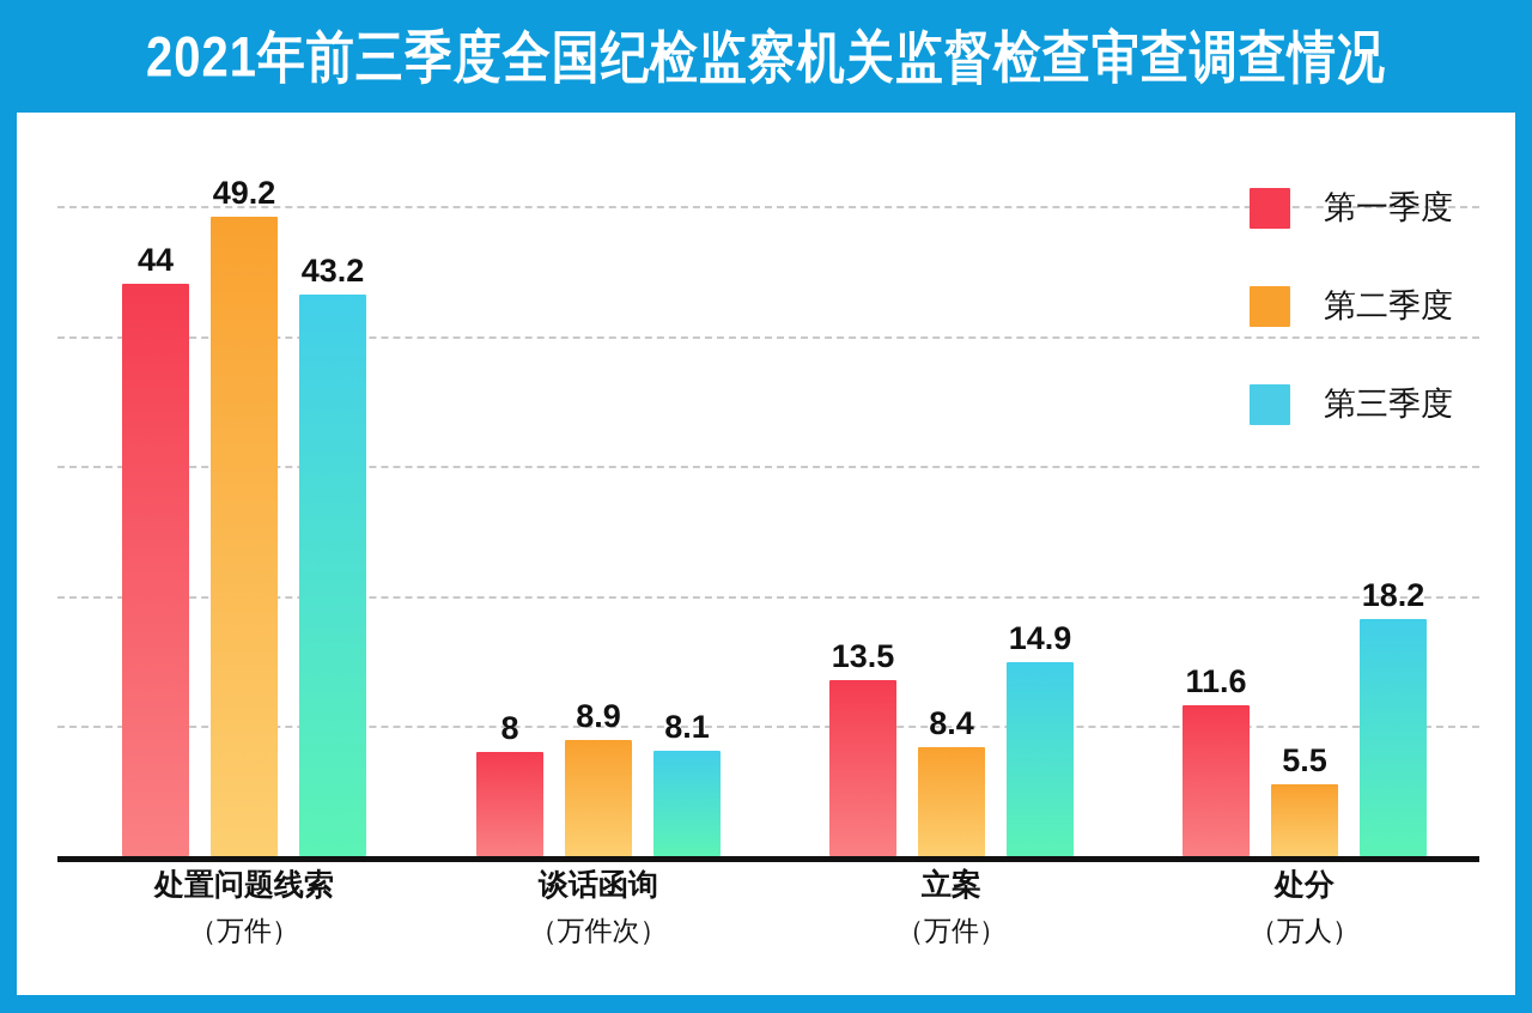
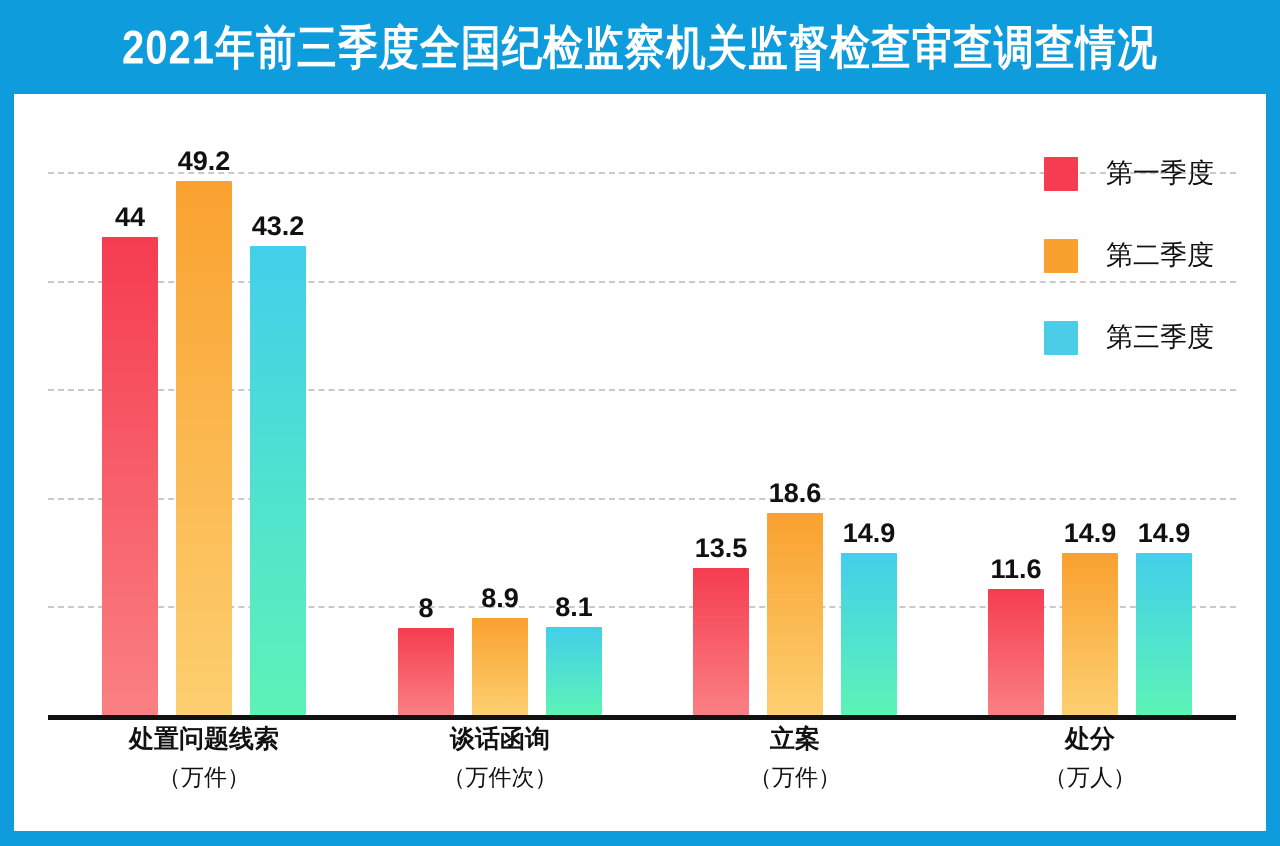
第二季度/立案: 8.4 -> 18.6
第二季度/处分: 5.5 -> 14.9
第三季度/处分: 18.2 -> 14.9
